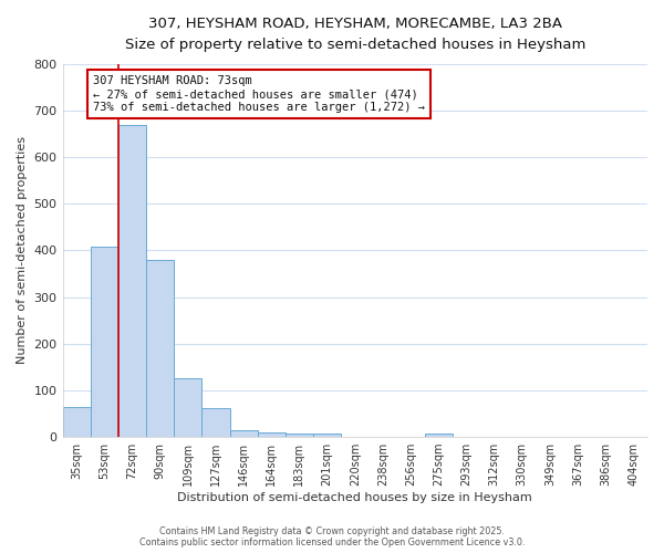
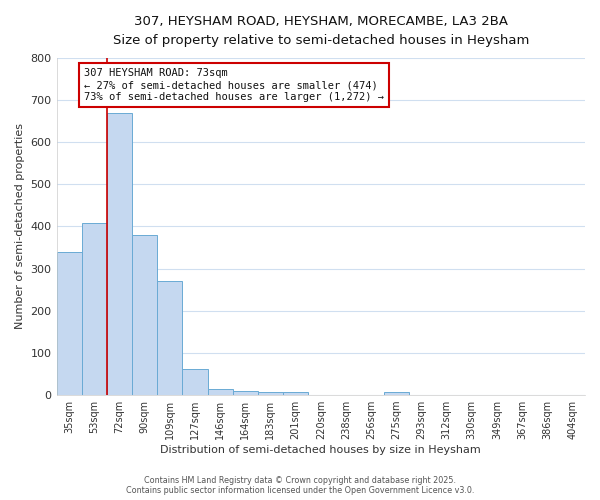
35sqm: 65 -> 340
109sqm: 125 -> 270
